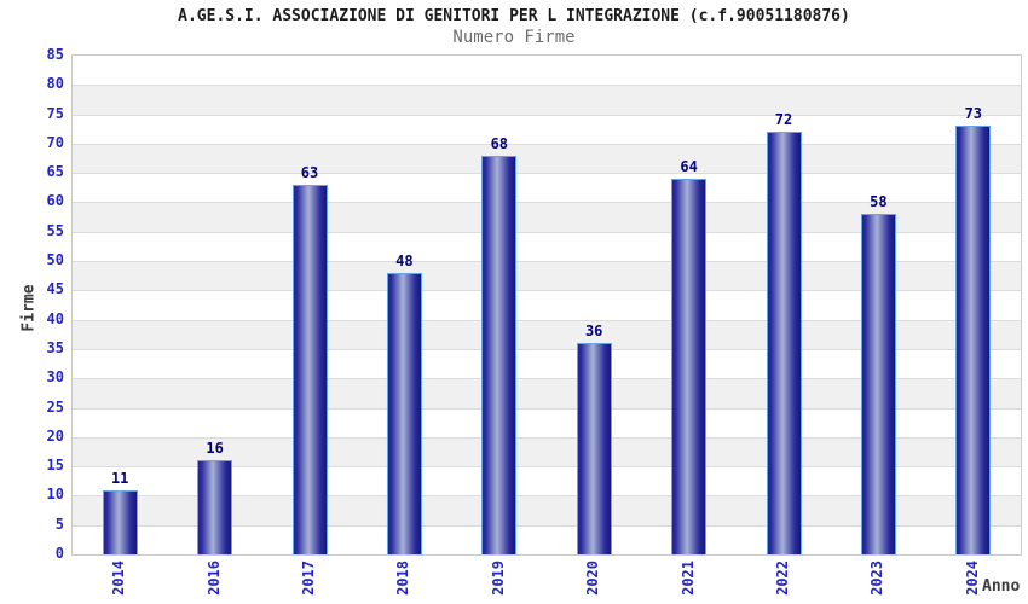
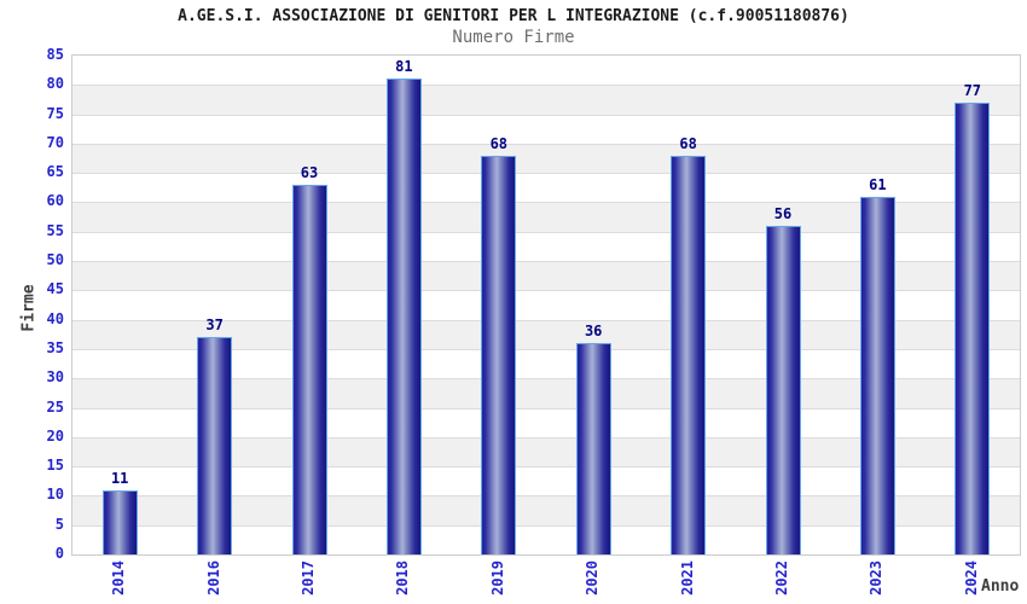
2016: 16 -> 37
2018: 48 -> 81
2021: 64 -> 68
2022: 72 -> 56
2023: 58 -> 61
2024: 73 -> 77
